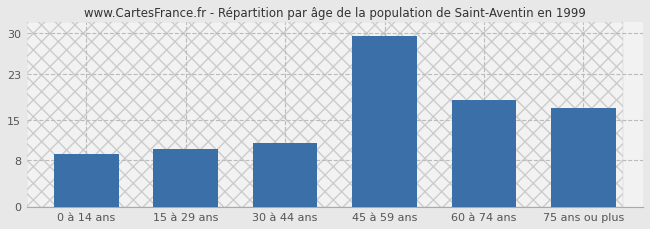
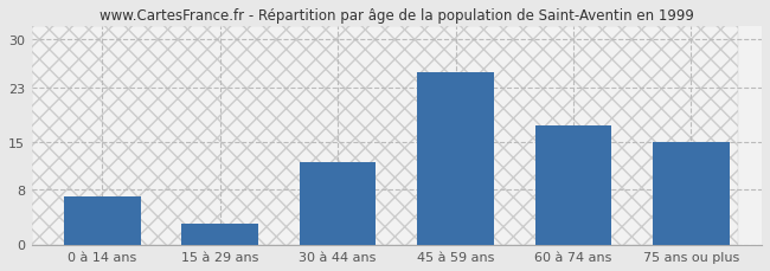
0 à 14 ans: 9.0 -> 7.0
15 à 29 ans: 10.0 -> 3.0
30 à 44 ans: 11.0 -> 12.0
45 à 59 ans: 29.5 -> 25.2
60 à 74 ans: 18.5 -> 17.4
75 ans ou plus: 17.0 -> 15.0
